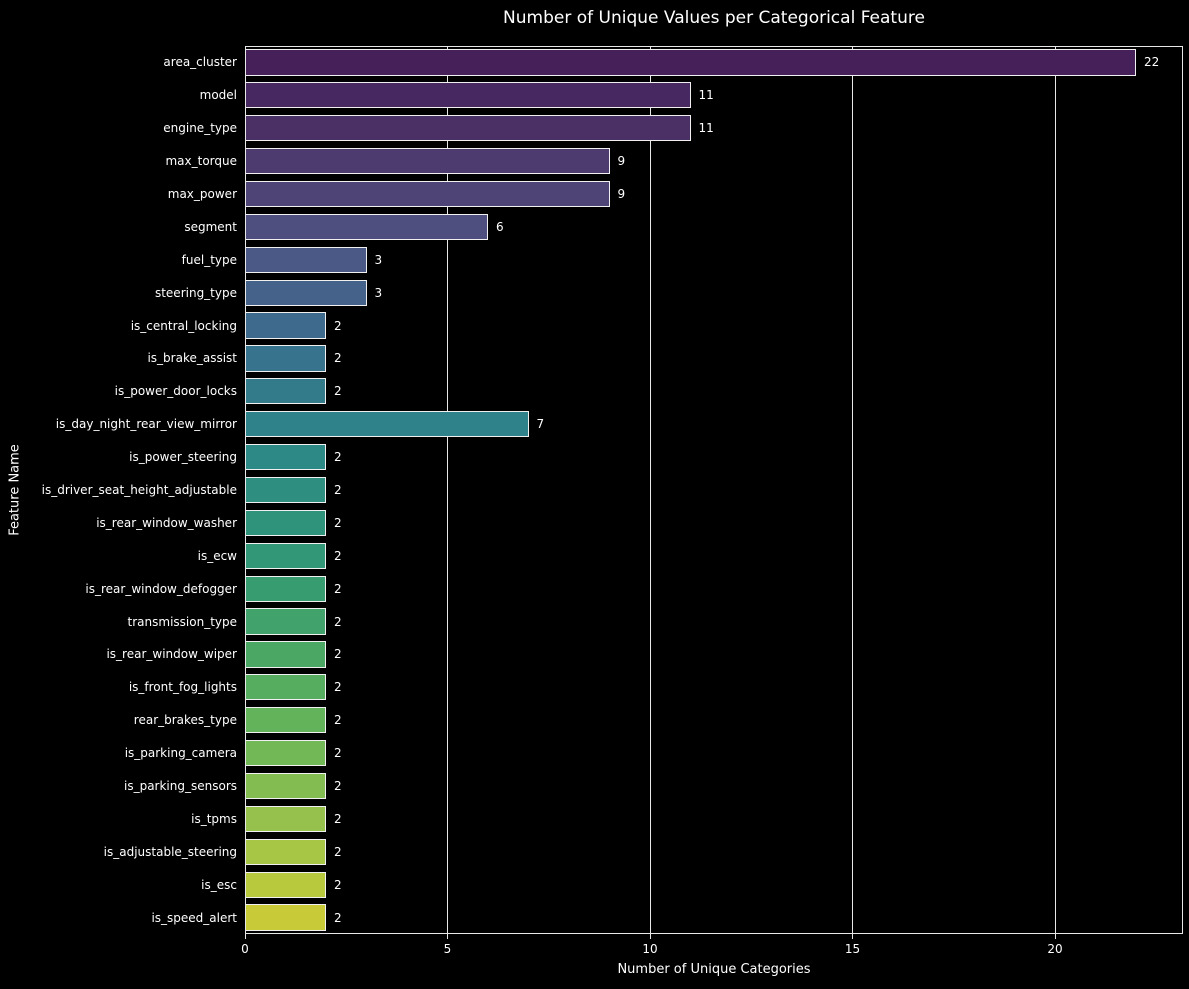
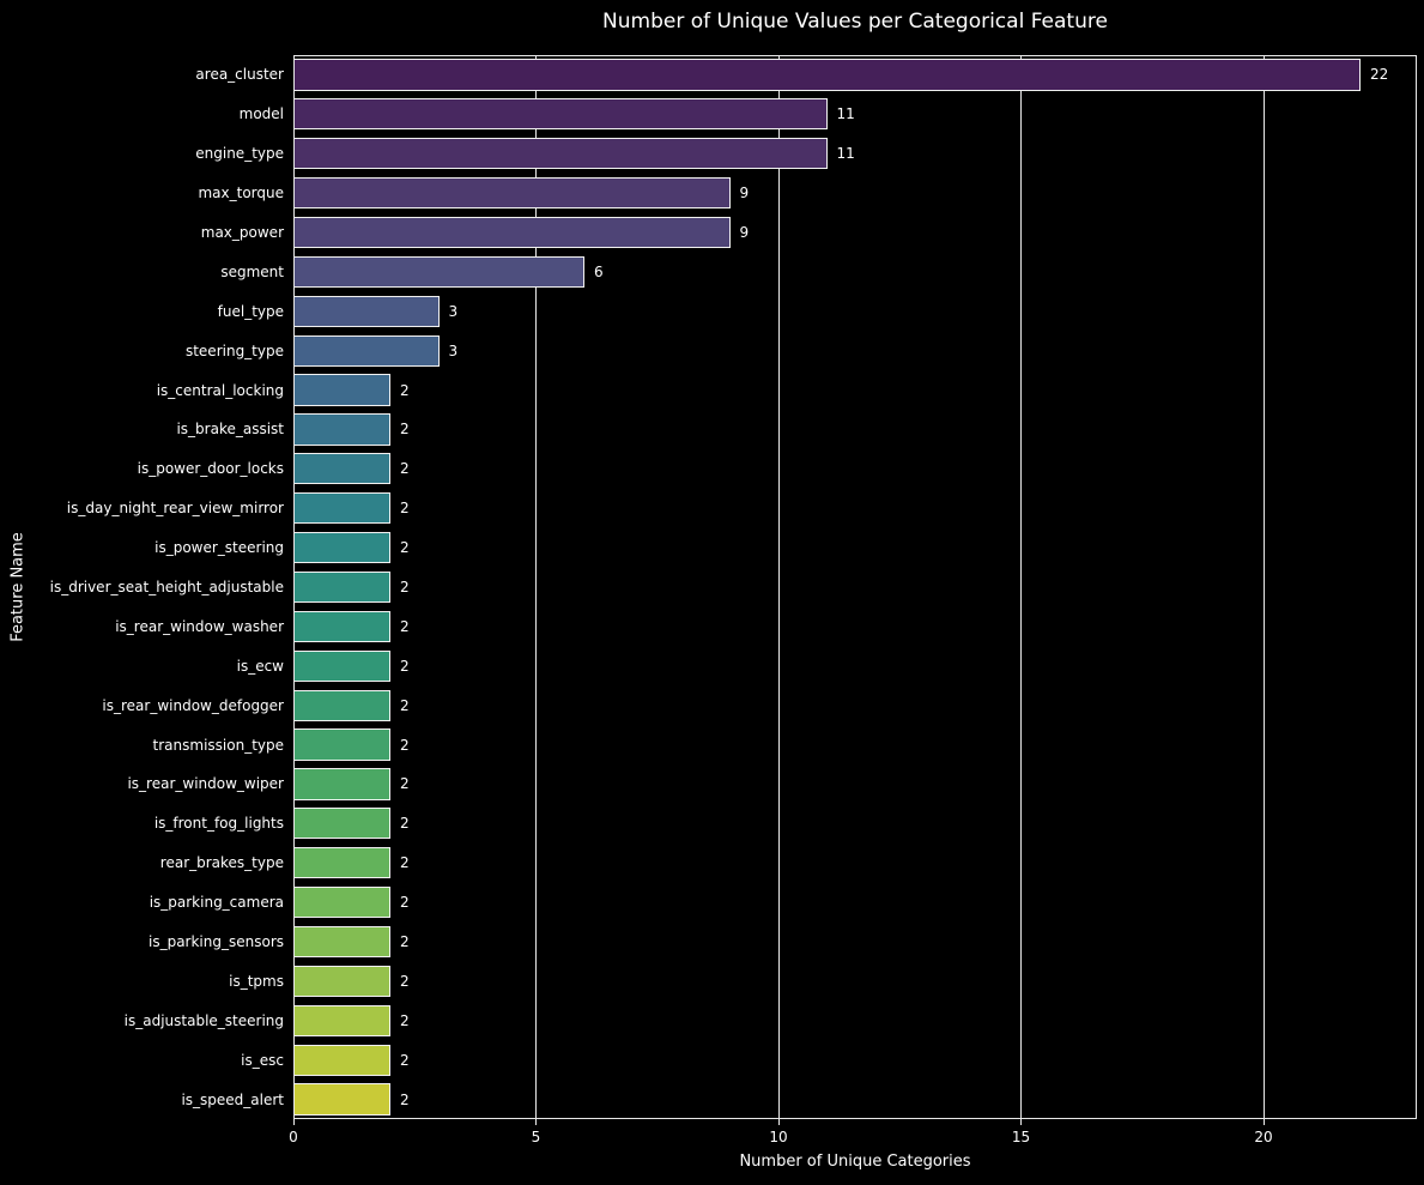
is_day_night_rear_view_mirror: 7 -> 2
